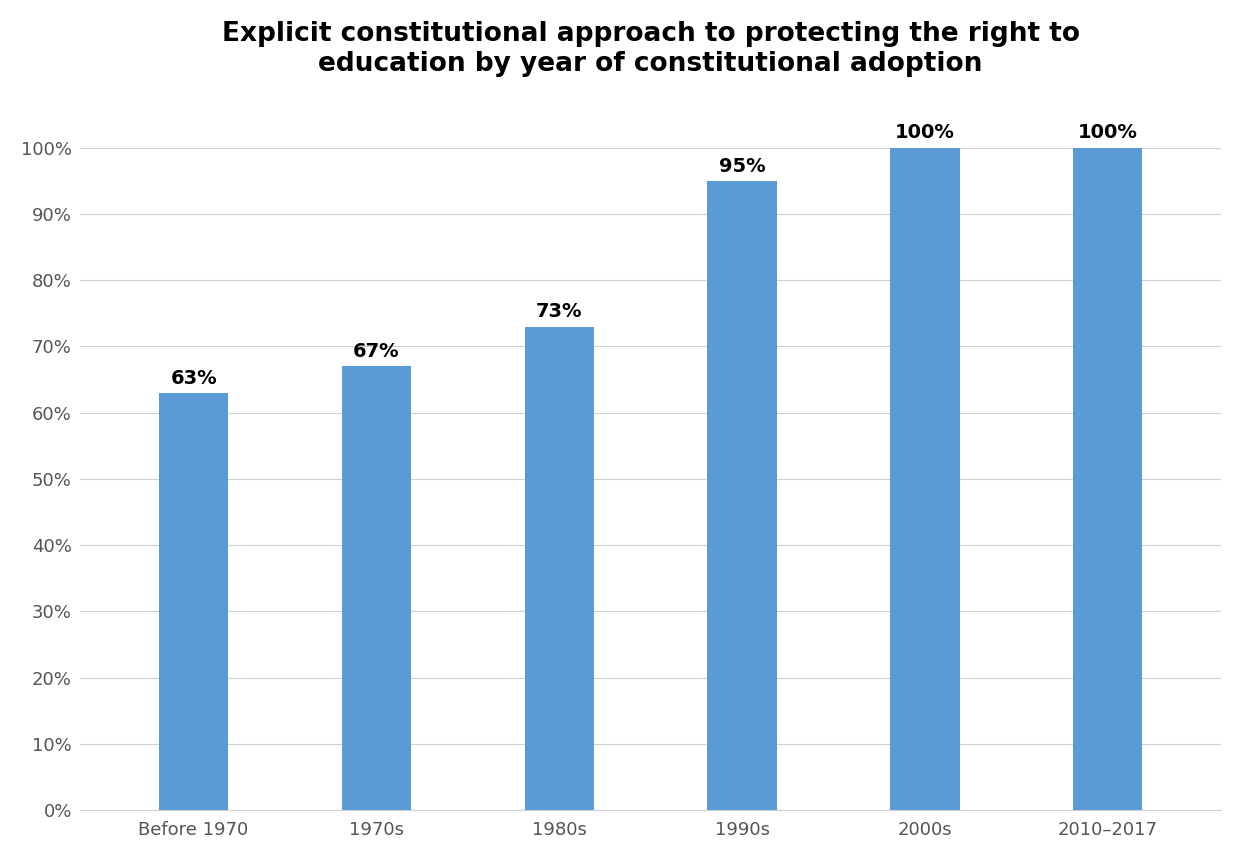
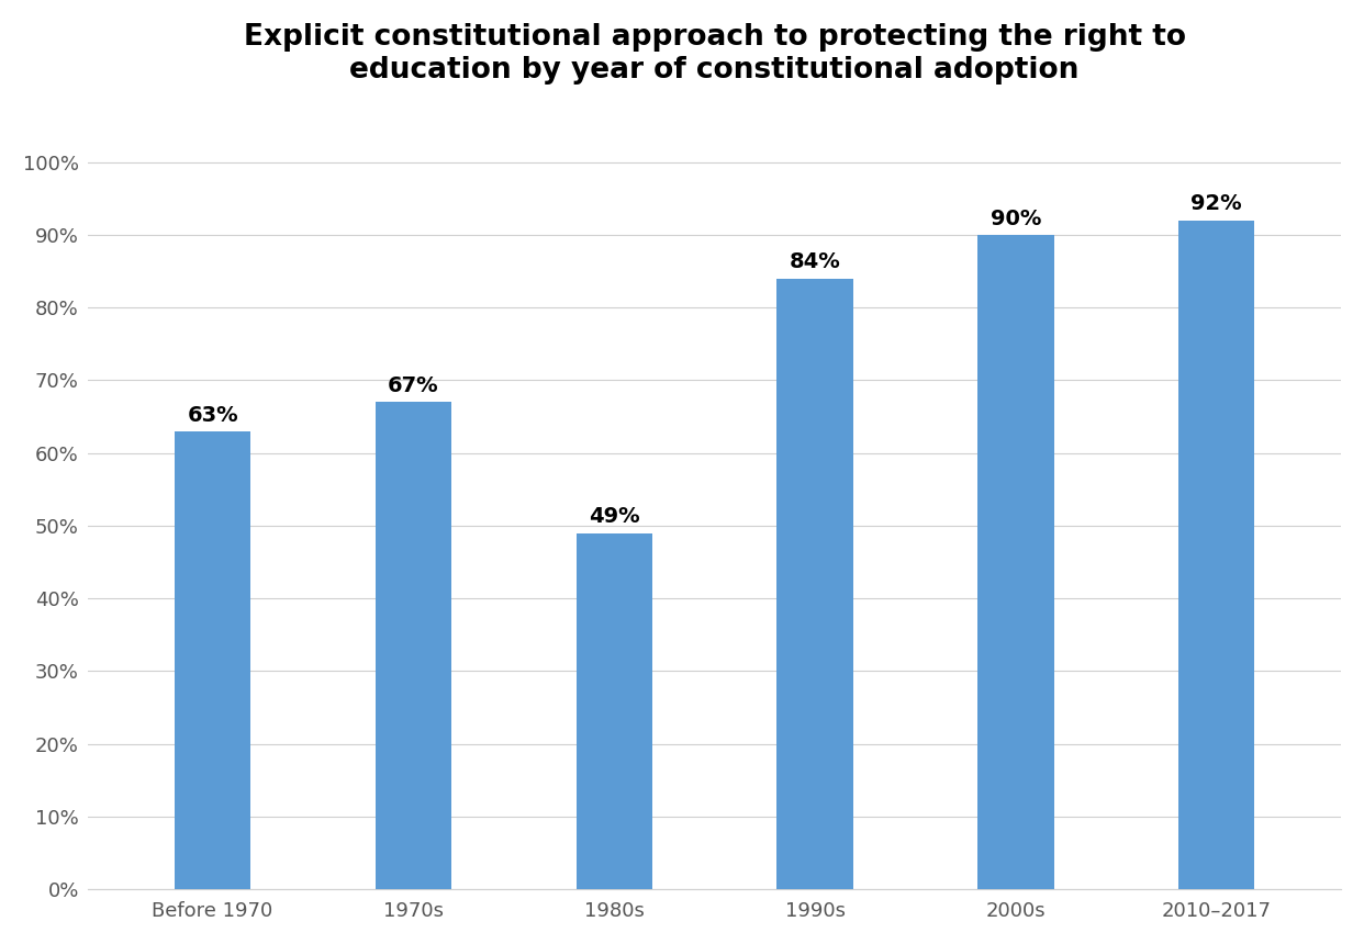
1980s: 73% -> 49%
1990s: 95% -> 84%
2000s: 100% -> 90%
2010–2017: 100% -> 92%
